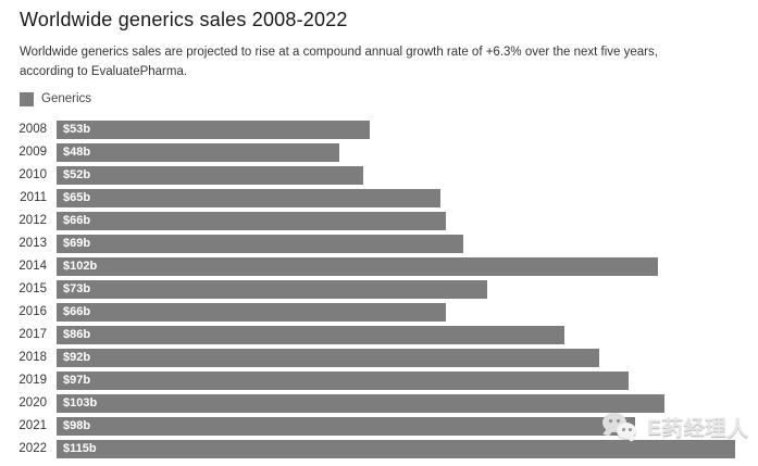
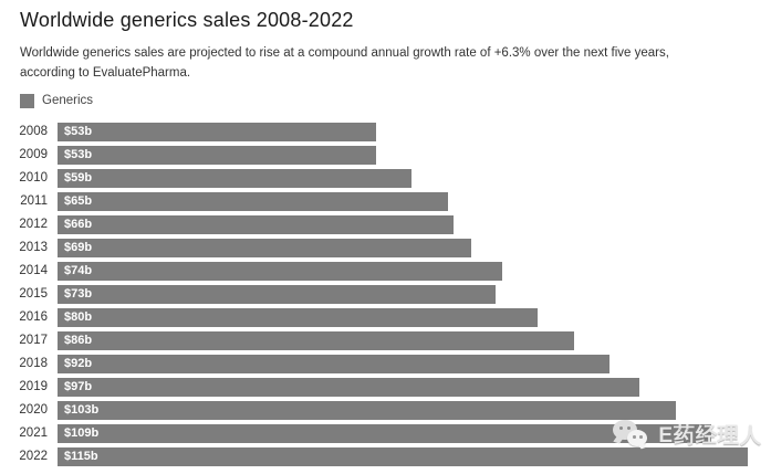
2009: $48b -> $53b
2010: $52b -> $59b
2014: $102b -> $74b
2016: $66b -> $80b
2021: $98b -> $109b
